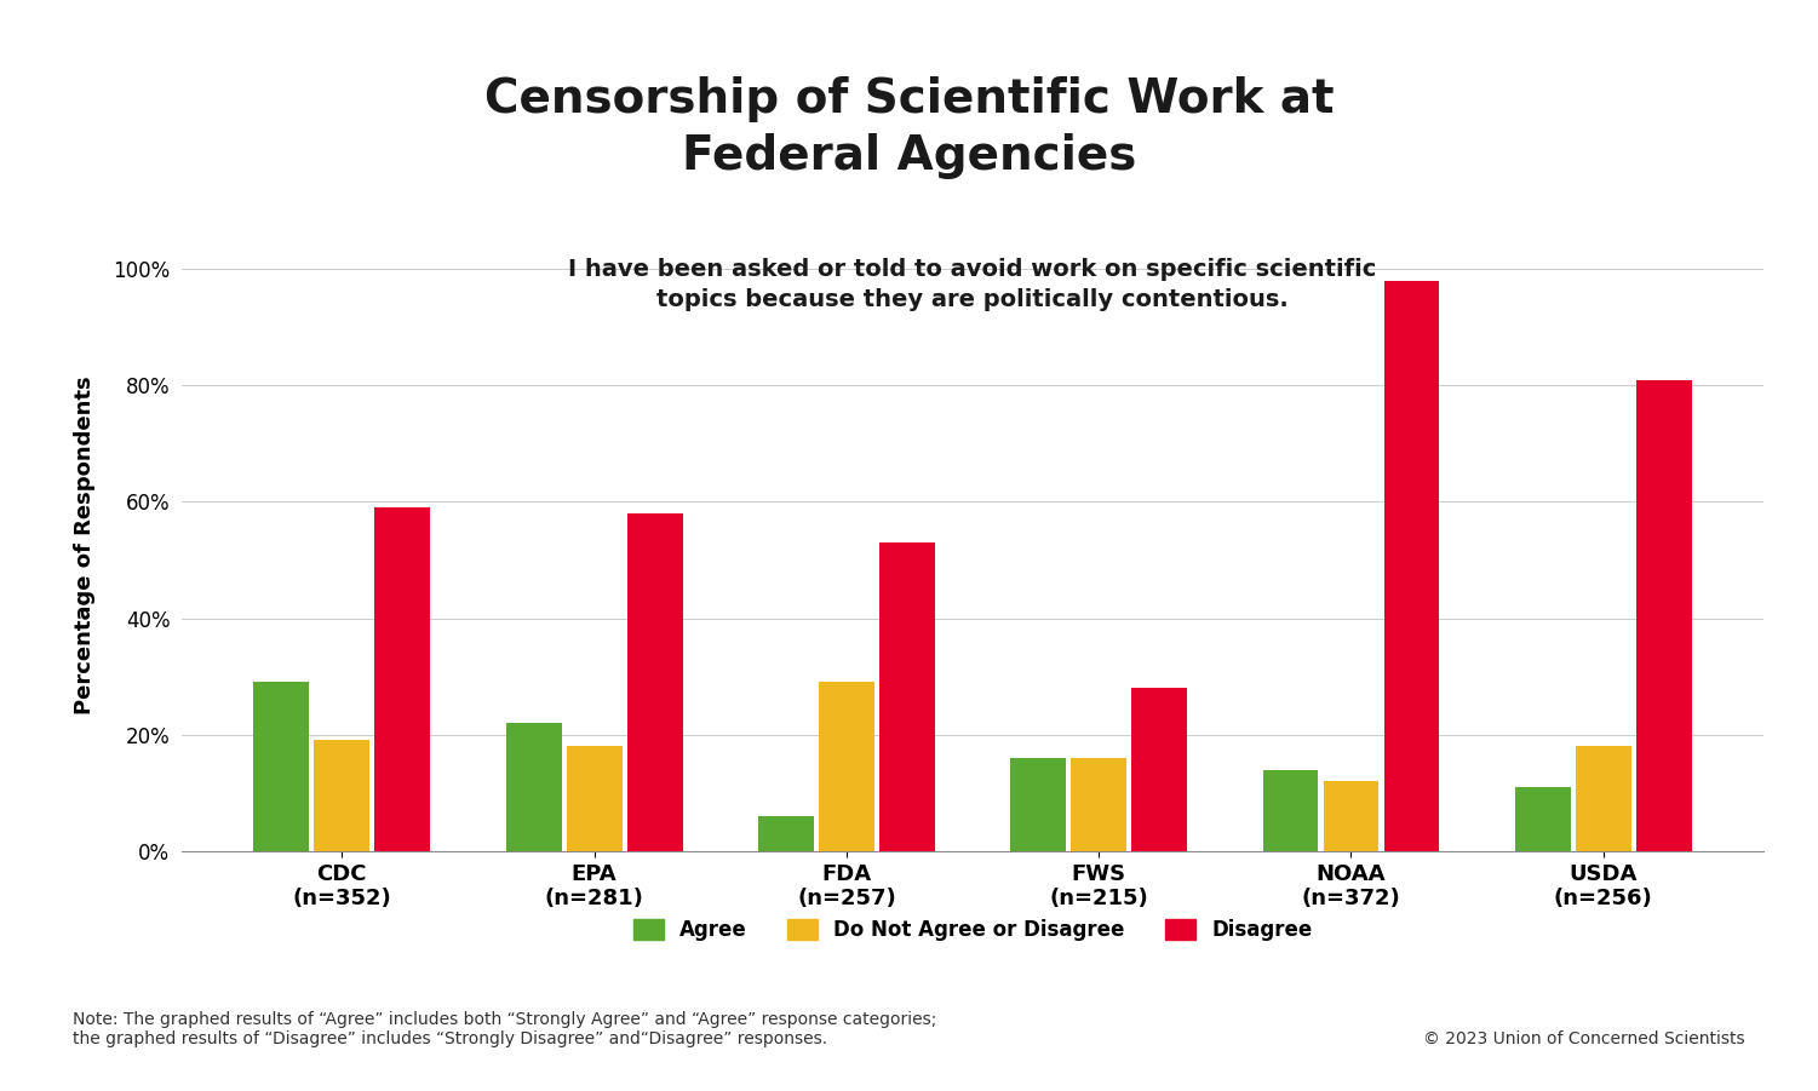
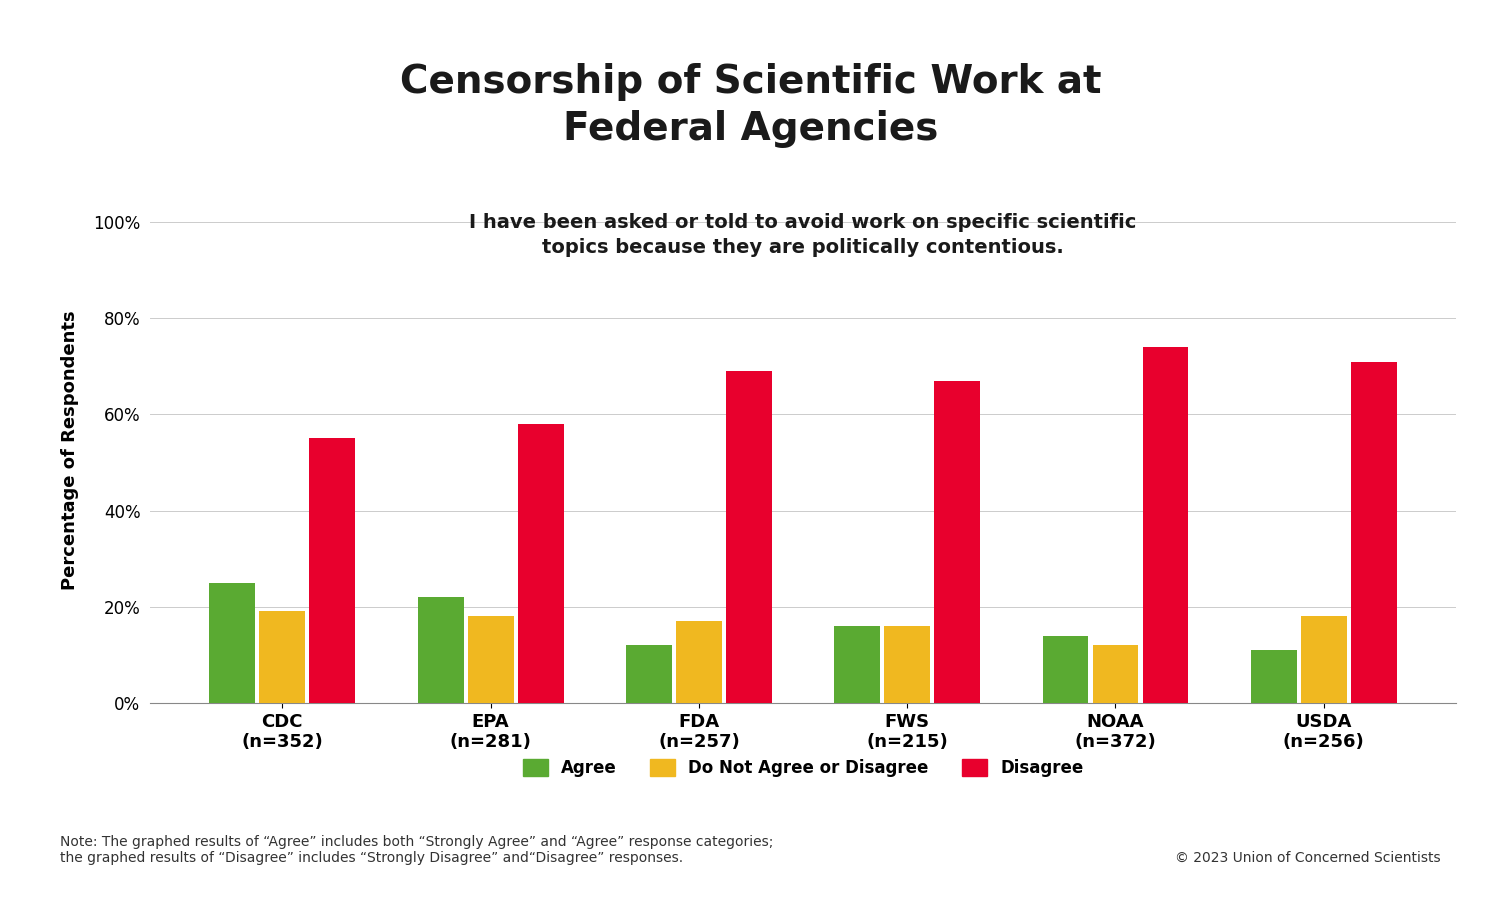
Agree/CDC (n=352): 29% -> 25%
Disagree/CDC (n=352): 59% -> 55%
Agree/FDA (n=257): 6% -> 12%
Do Not Agree or Disagree/FDA (n=257): 29% -> 17%
Disagree/FDA (n=257): 53% -> 69%
Disagree/FWS (n=215): 28% -> 67%
Disagree/NOAA (n=372): 98% -> 74%
Disagree/USDA (n=256): 81% -> 71%
